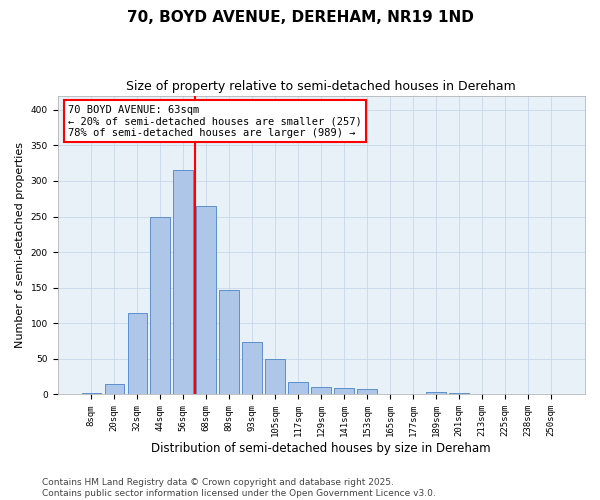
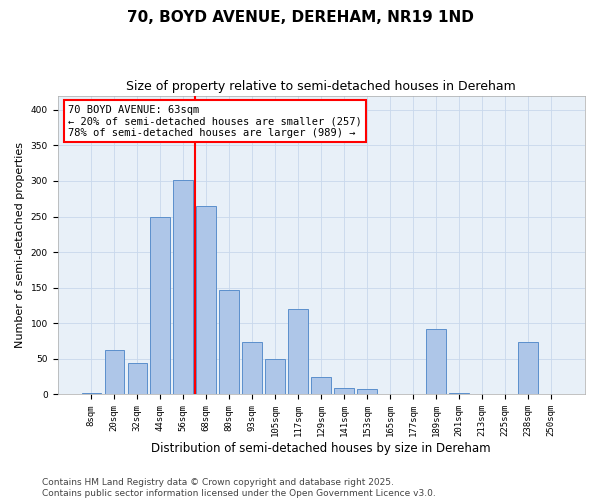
20sqm: 15 -> 62
32sqm: 115 -> 44
56sqm: 315 -> 302
117sqm: 18 -> 120
129sqm: 10 -> 24
189sqm: 4 -> 92
238sqm: 1 -> 74
